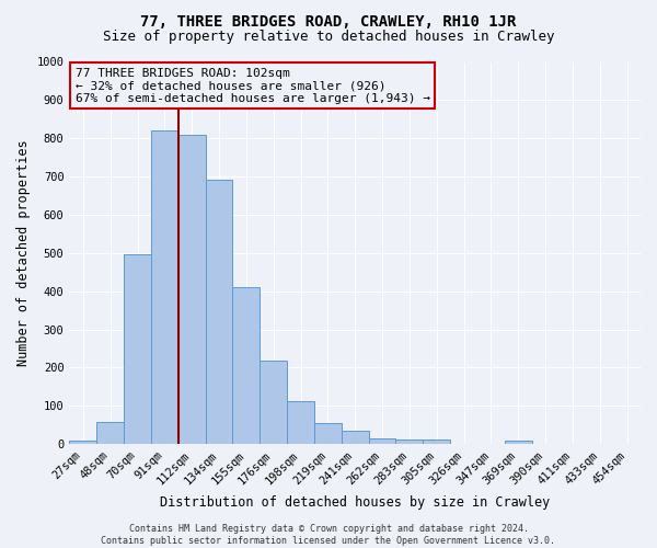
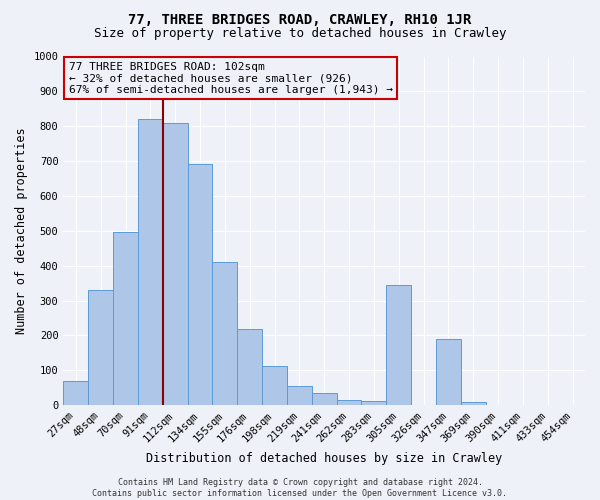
27sqm: 8 -> 70
48sqm: 57 -> 330
305sqm: 11 -> 345
347sqm: 2 -> 190
